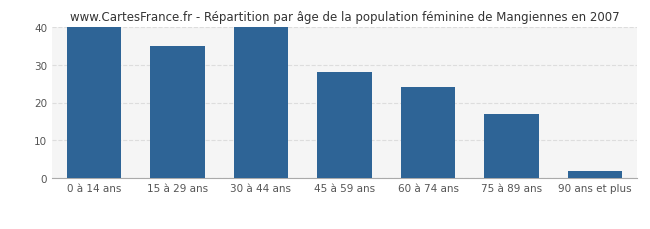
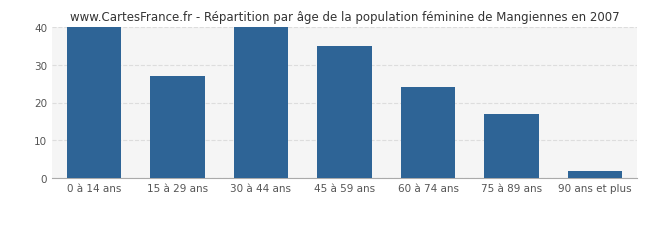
15 à 29 ans: 35 -> 27
45 à 59 ans: 28 -> 35
